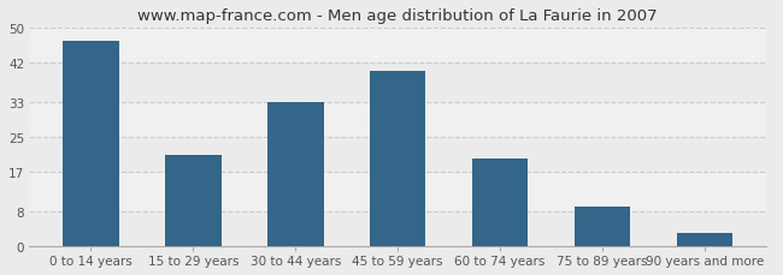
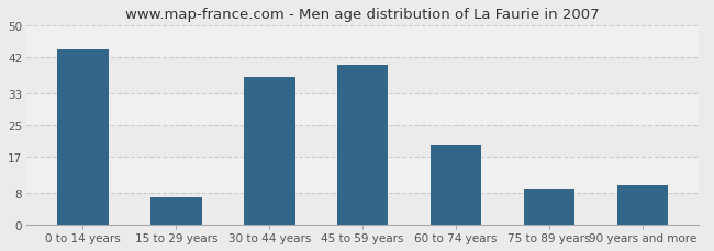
0 to 14 years: 47 -> 44
15 to 29 years: 21 -> 7
30 to 44 years: 33 -> 37
90 years and more: 3 -> 10
